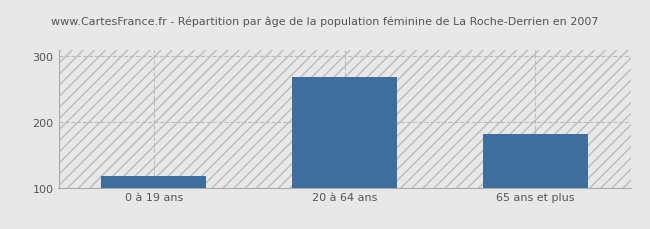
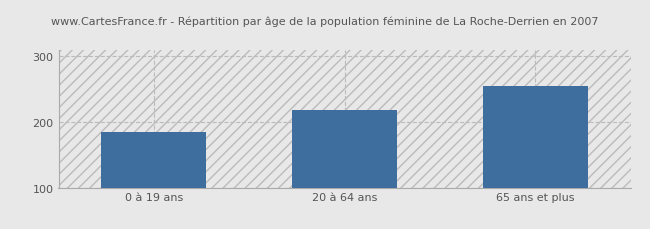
0 à 19 ans: 117 -> 184
20 à 64 ans: 268 -> 218
65 ans et plus: 182 -> 254
